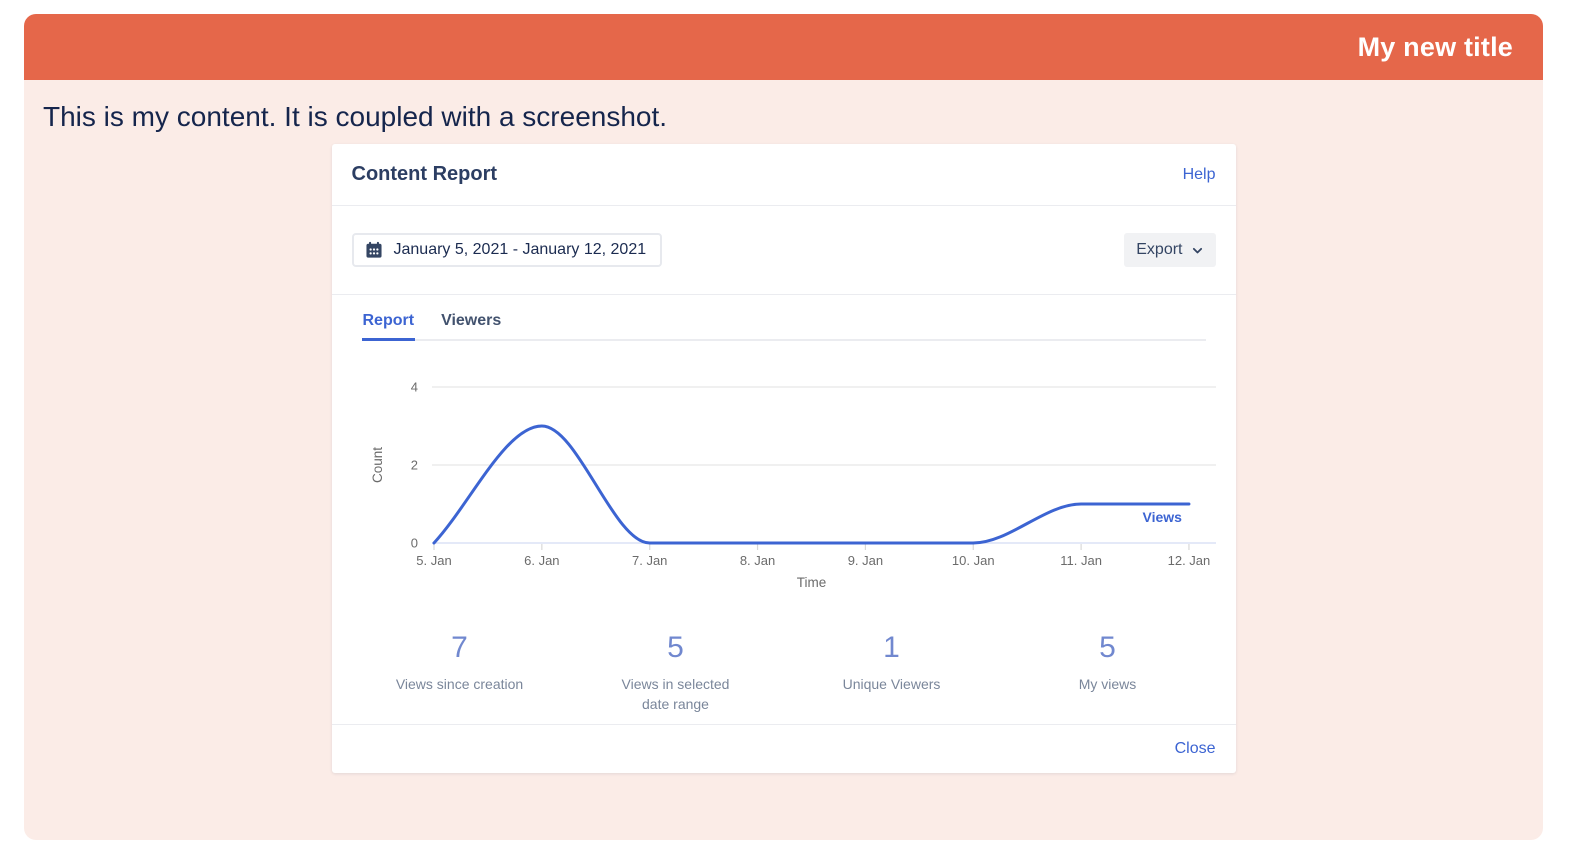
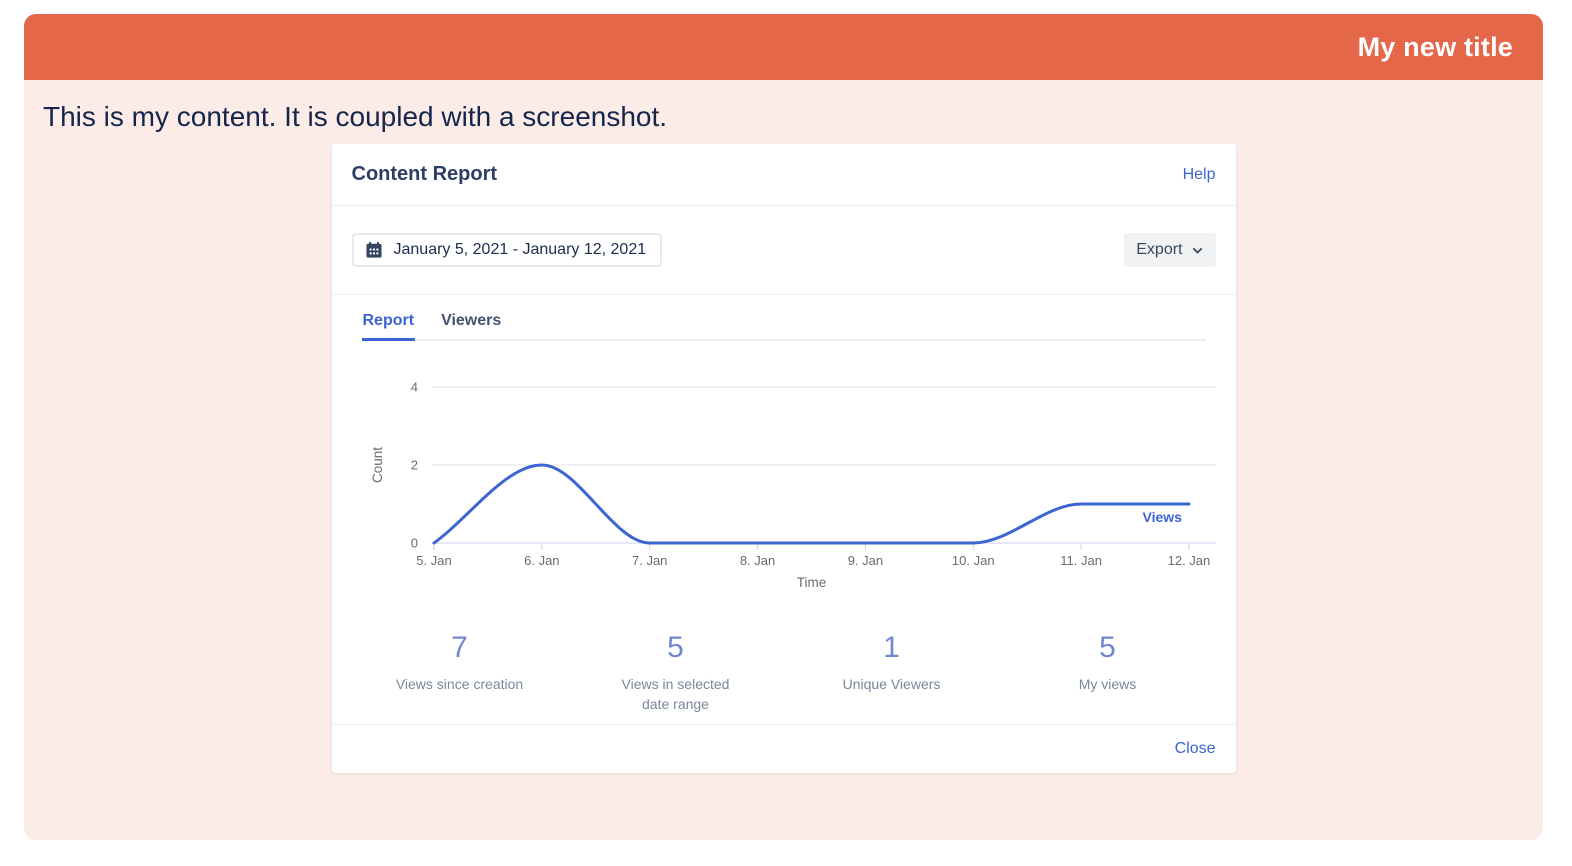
6. Jan: 3 -> 2
